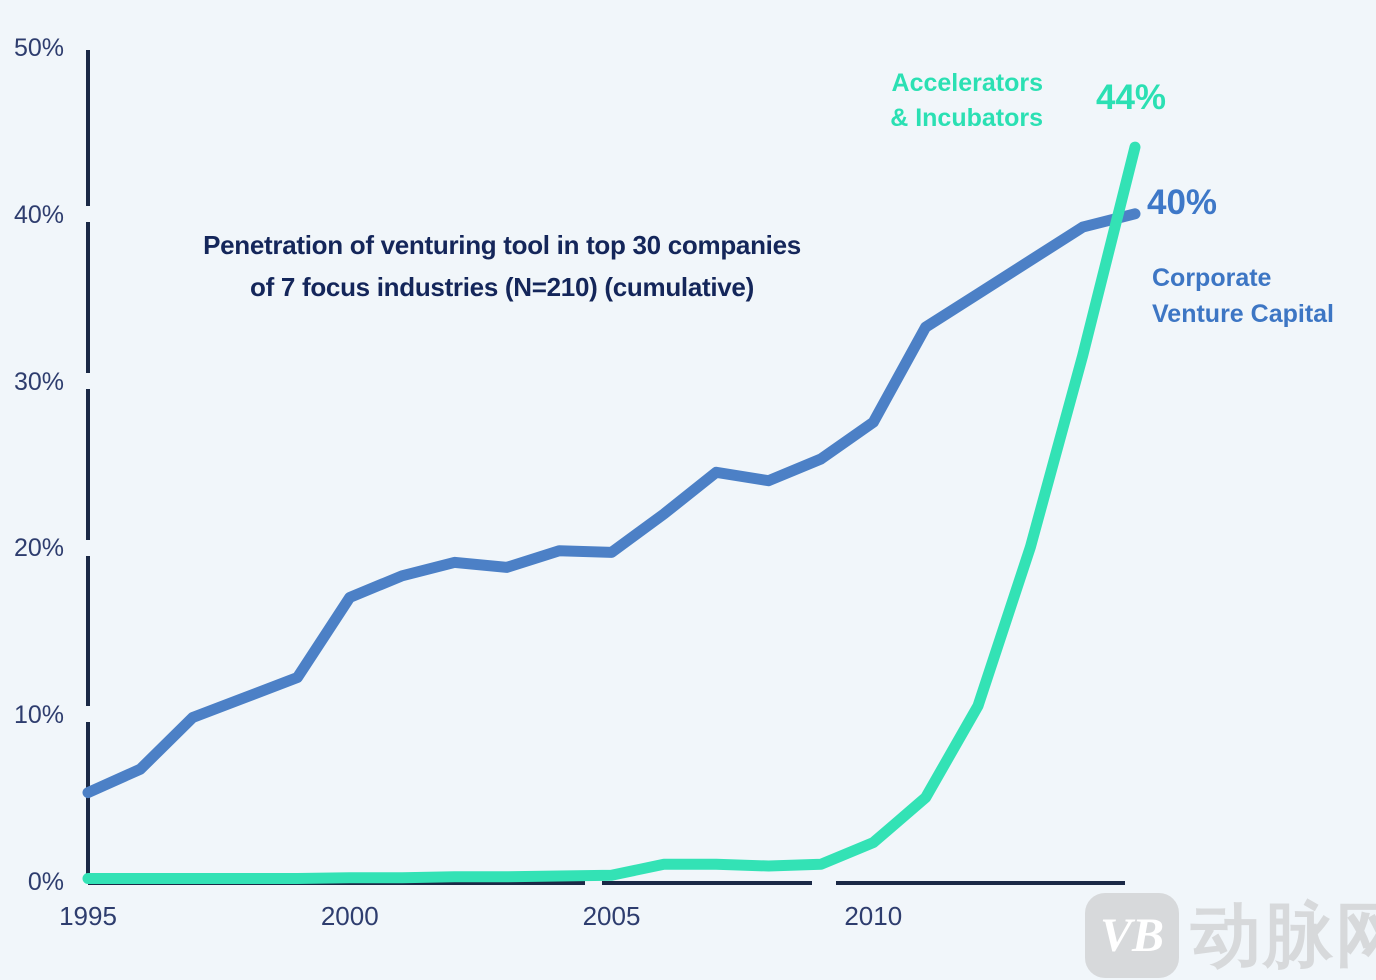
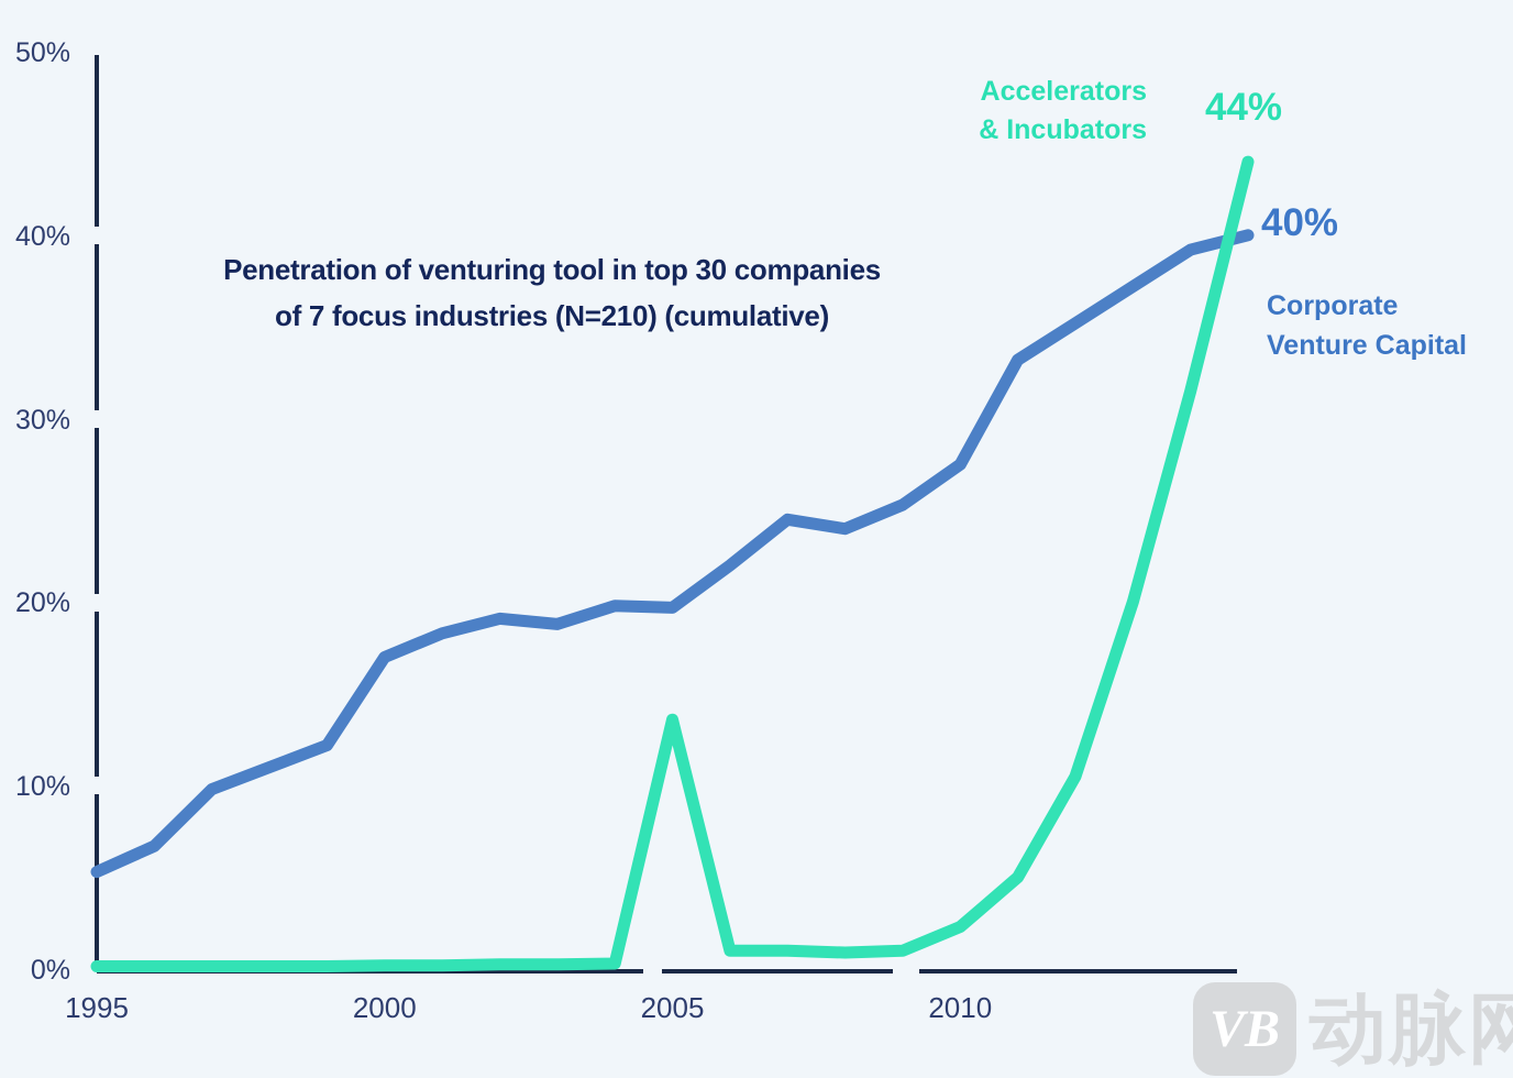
Accelerators & Incubators/2005: 0.3% -> 13.6%
